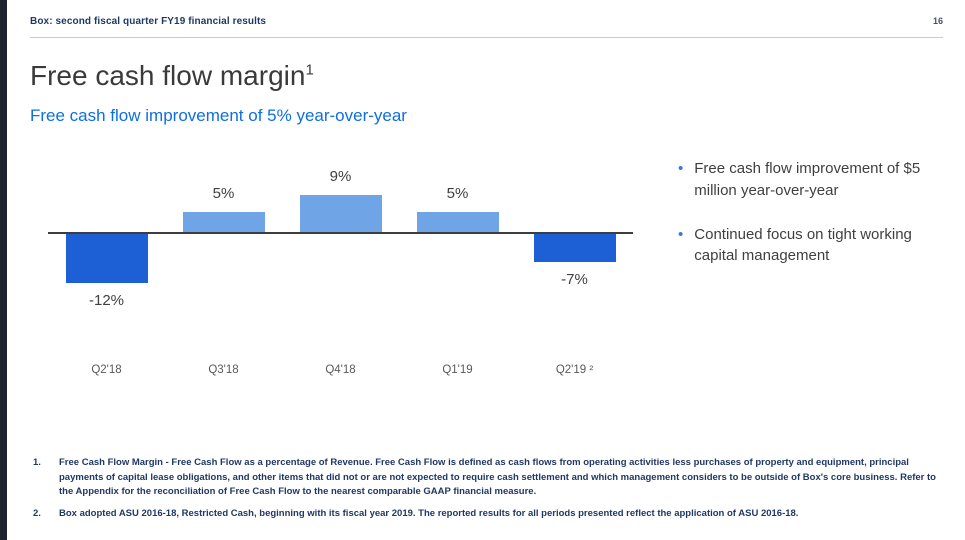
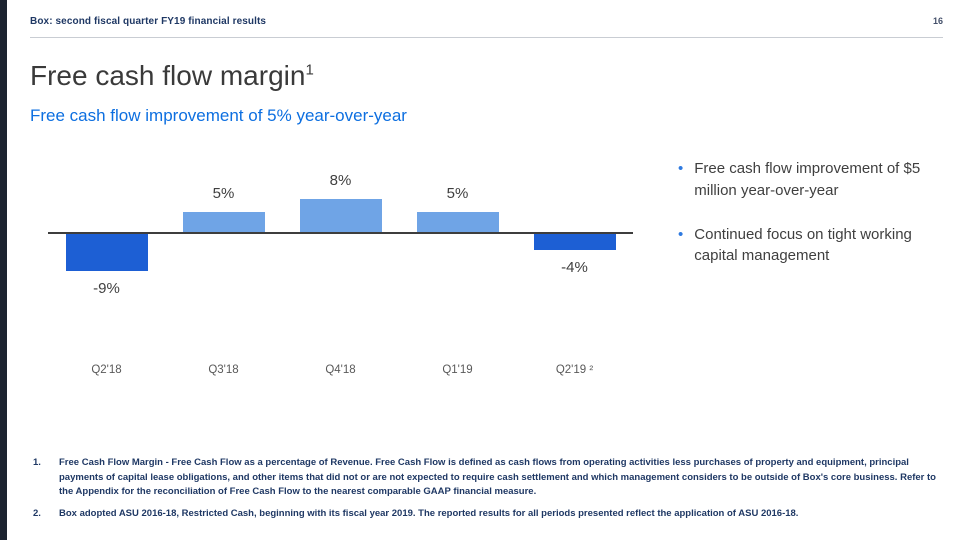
Q2'18: -12% -> -9%
Q4'18: 9% -> 8%
Q2'19 ²: -7% -> -4%
